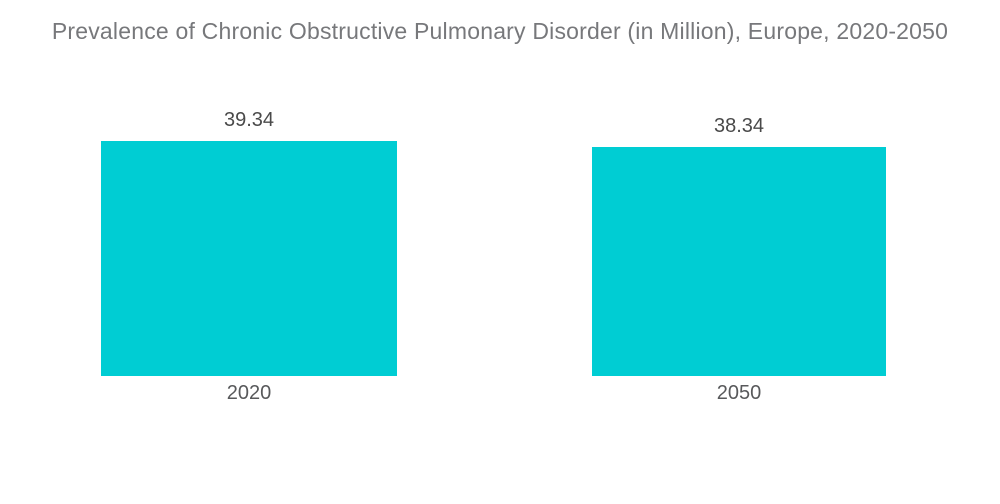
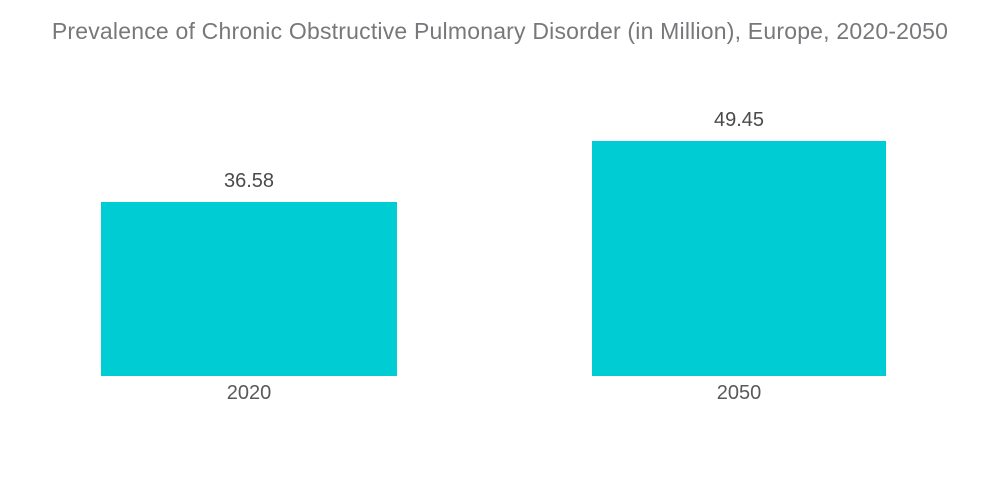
2020: 39.34 -> 36.58
2050: 38.34 -> 49.45
